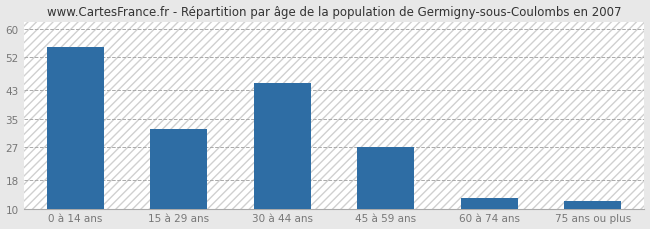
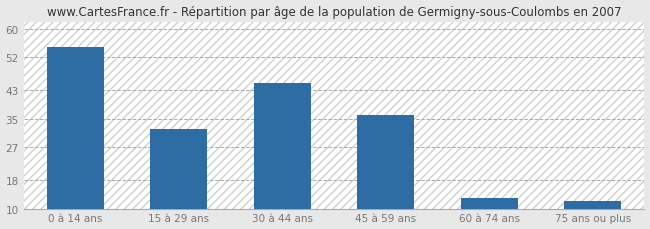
45 à 59 ans: 27 -> 36
